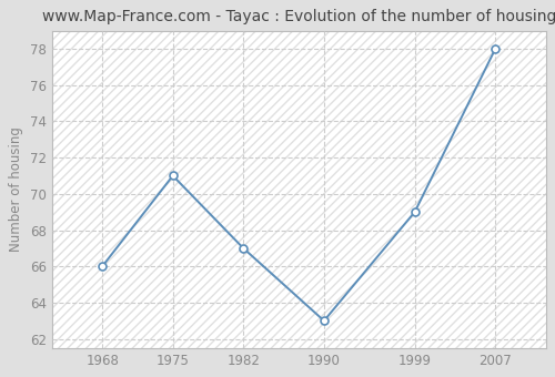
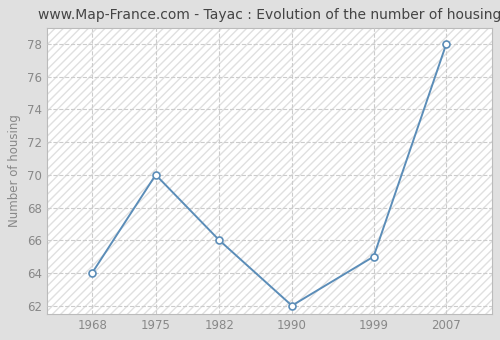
1968: 66 -> 64
1975: 71 -> 70
1982: 67 -> 66
1990: 63 -> 62
1999: 69 -> 65
